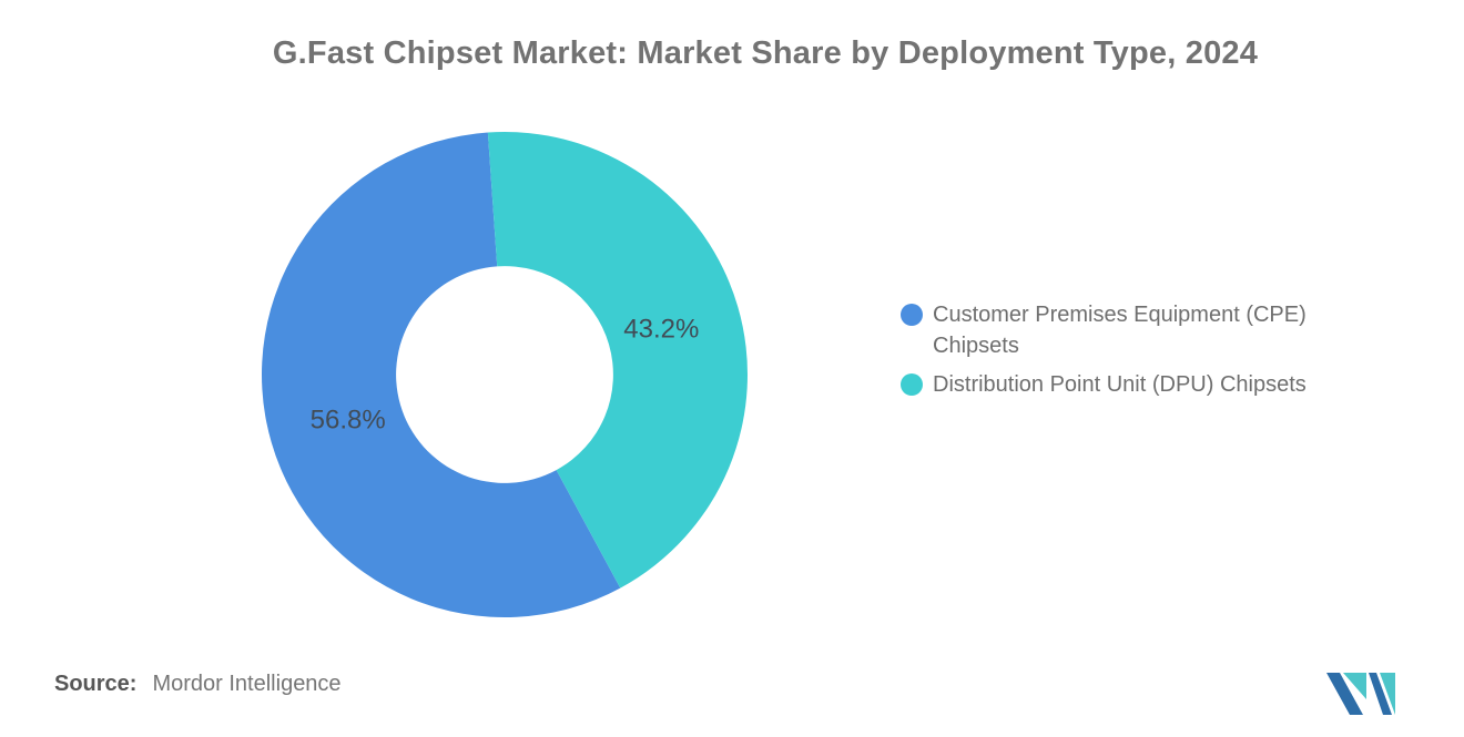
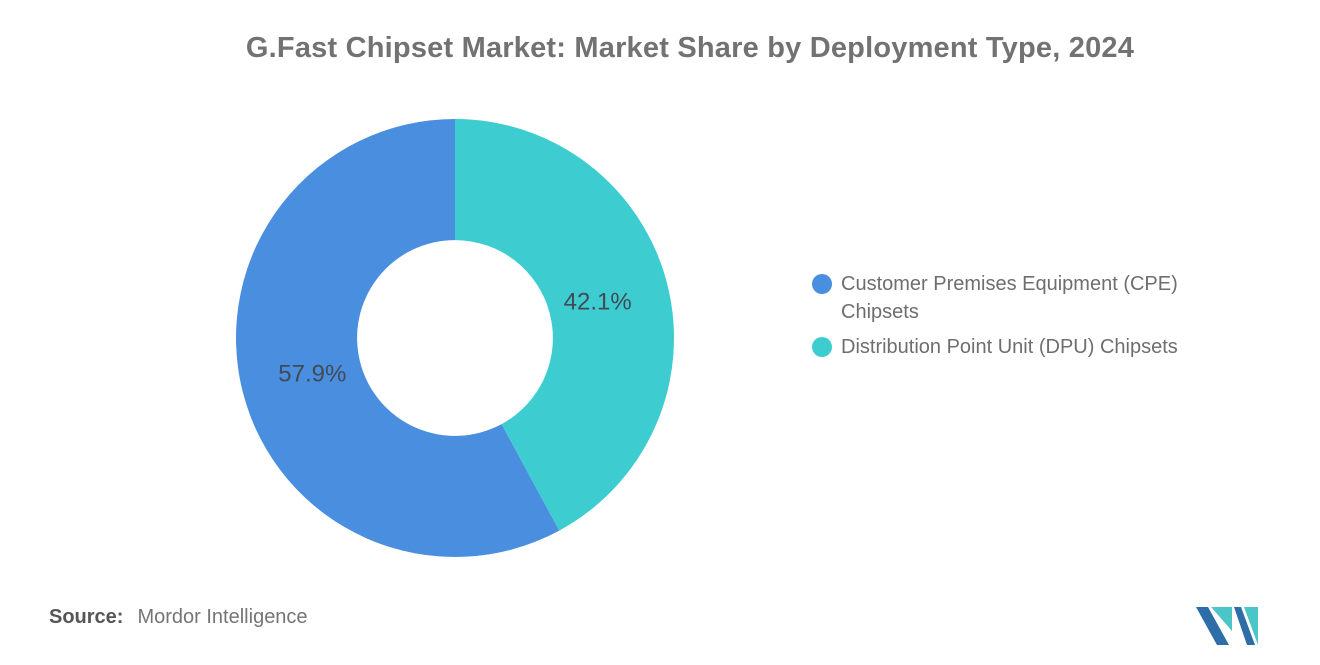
Customer Premises Equipment (CPE) Chipsets: 56.8% -> 57.9%
Distribution Point Unit (DPU) Chipsets: 43.2% -> 42.1%
